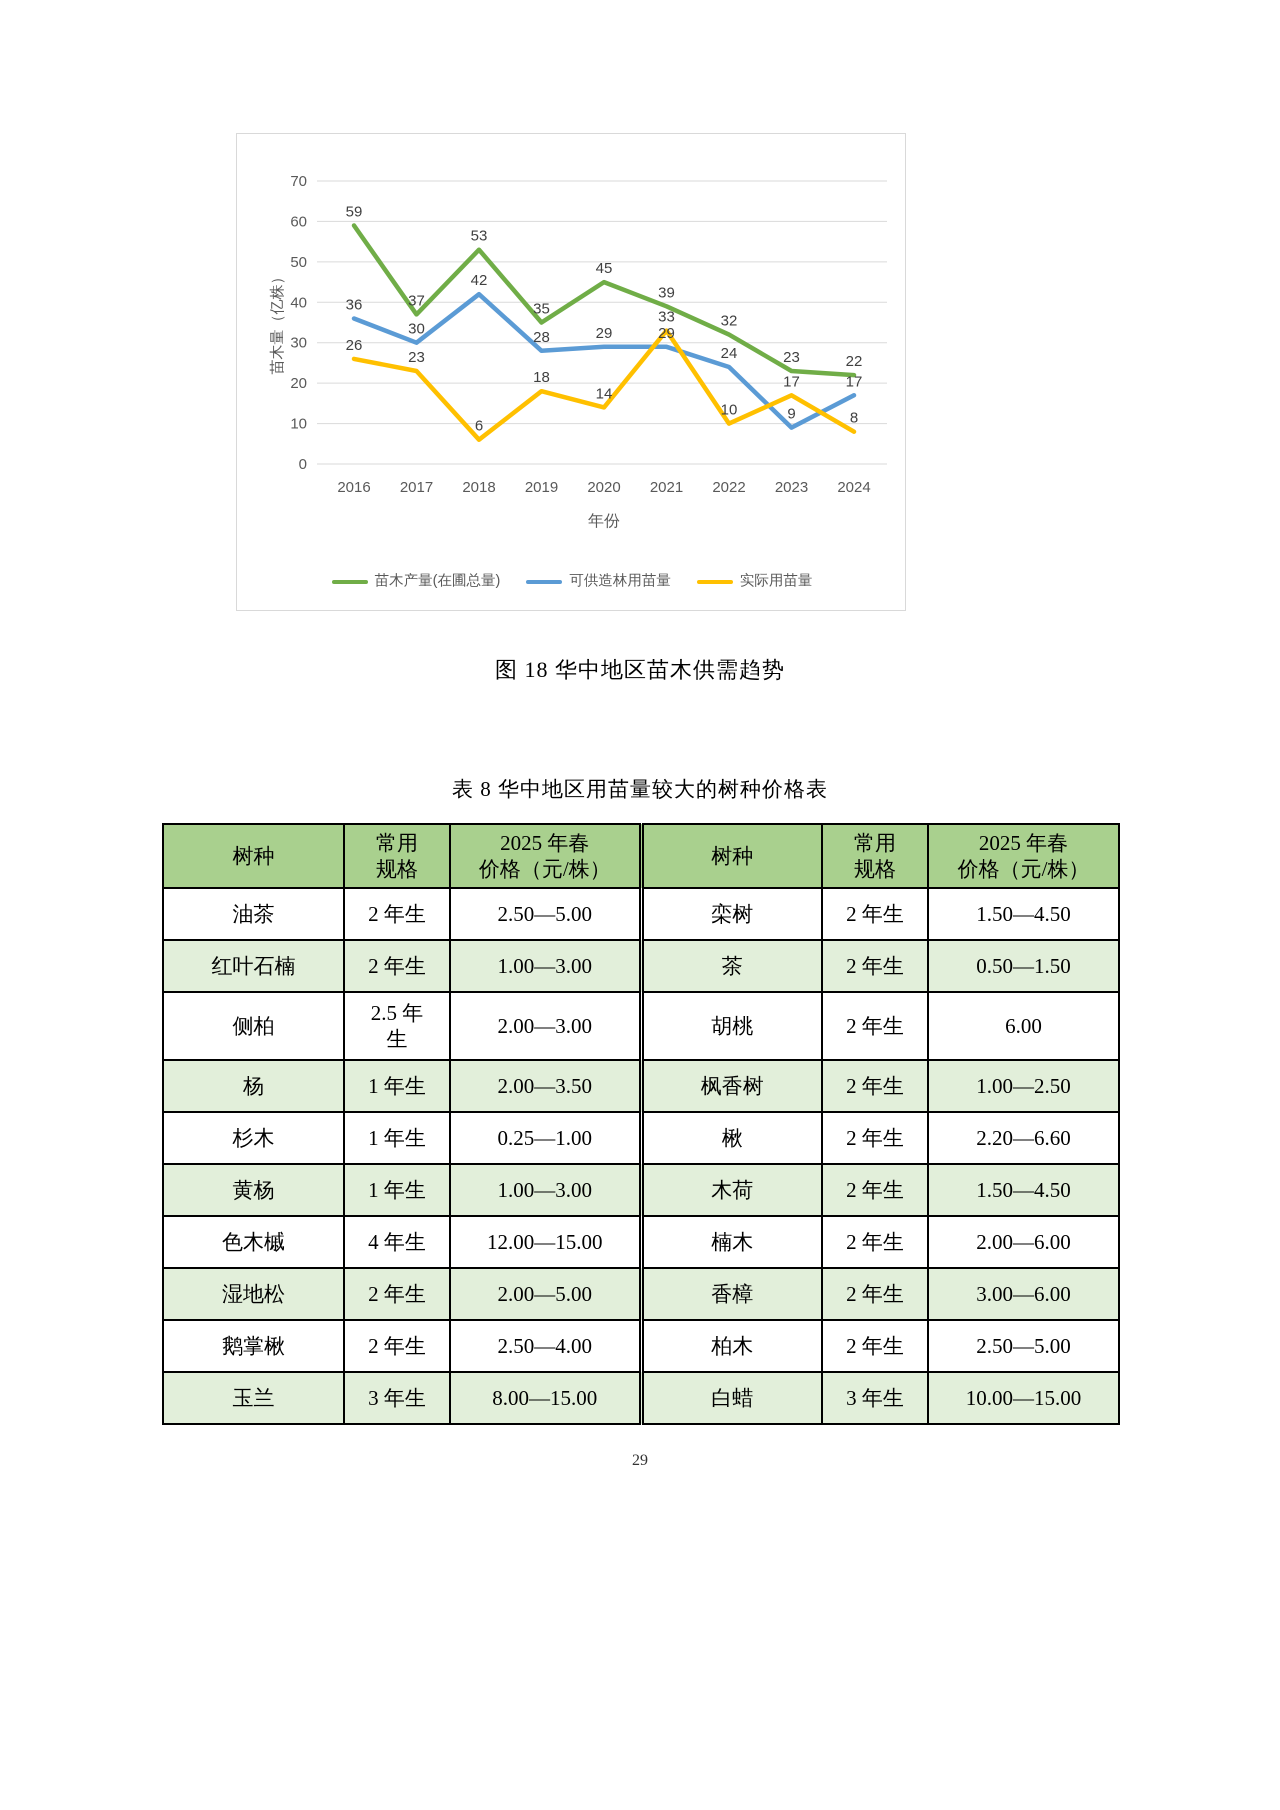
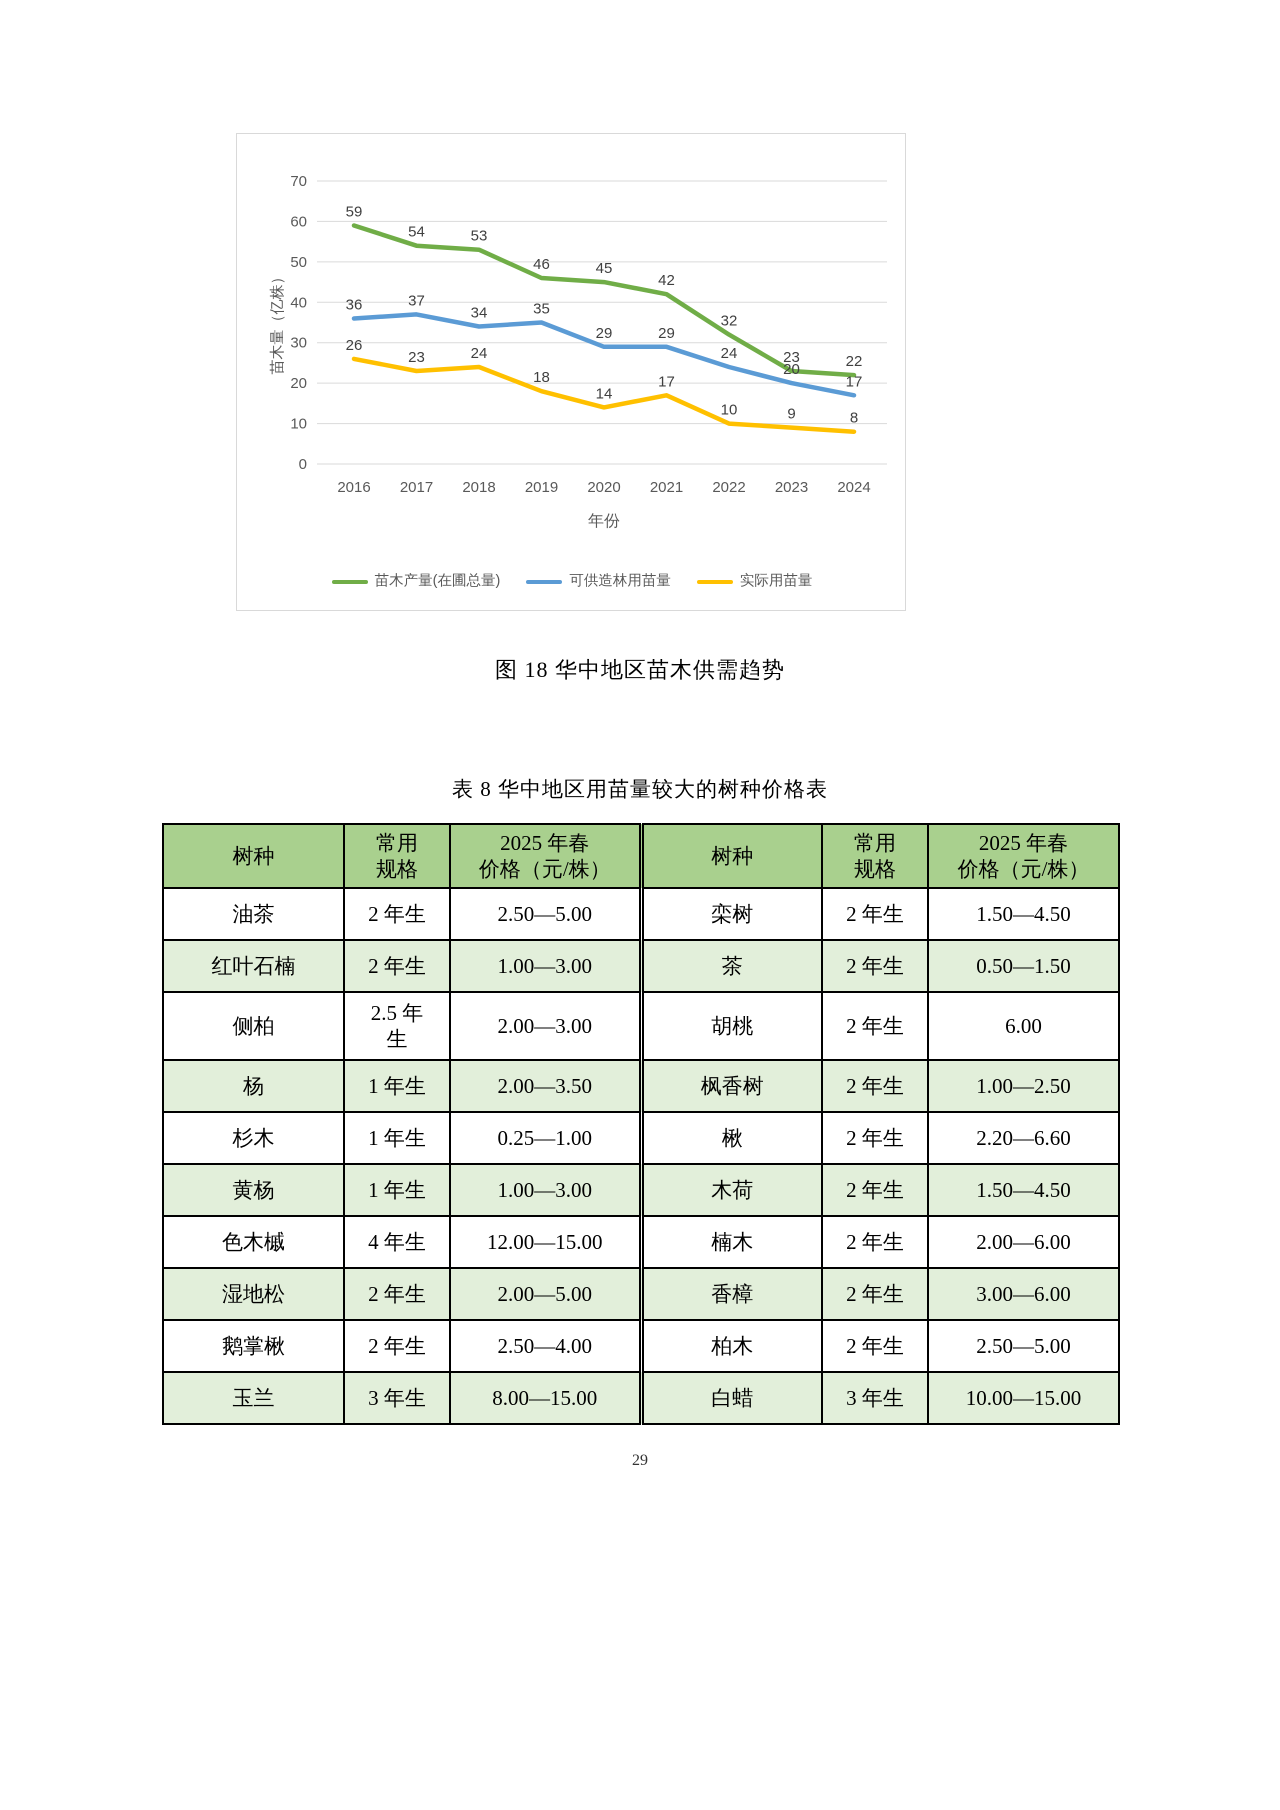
苗木产量(在圃总量)/2017: 37 -> 54
可供造林用苗量/2017: 30 -> 37
可供造林用苗量/2018: 42 -> 34
实际用苗量/2018: 6 -> 24
苗木产量(在圃总量)/2019: 35 -> 46
可供造林用苗量/2019: 28 -> 35
苗木产量(在圃总量)/2021: 39 -> 42
实际用苗量/2021: 33 -> 17
可供造林用苗量/2023: 9 -> 20
实际用苗量/2023: 17 -> 9
